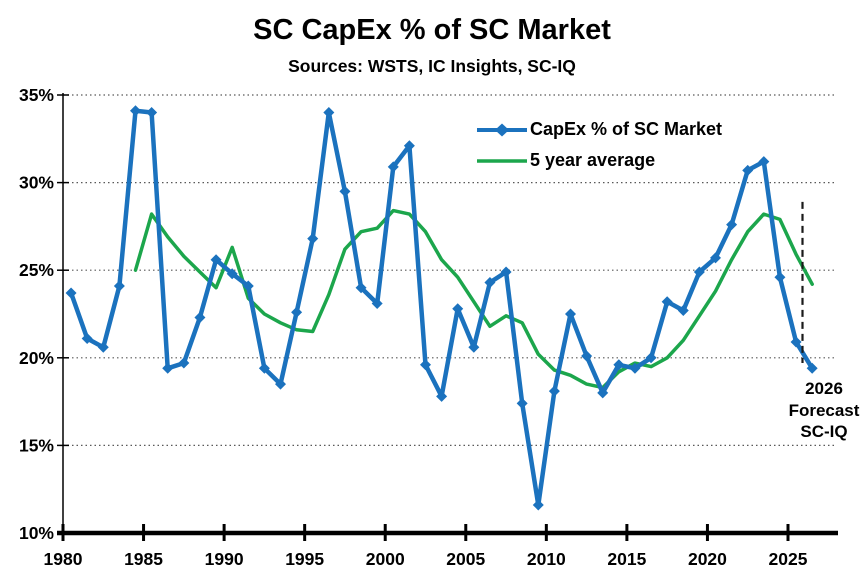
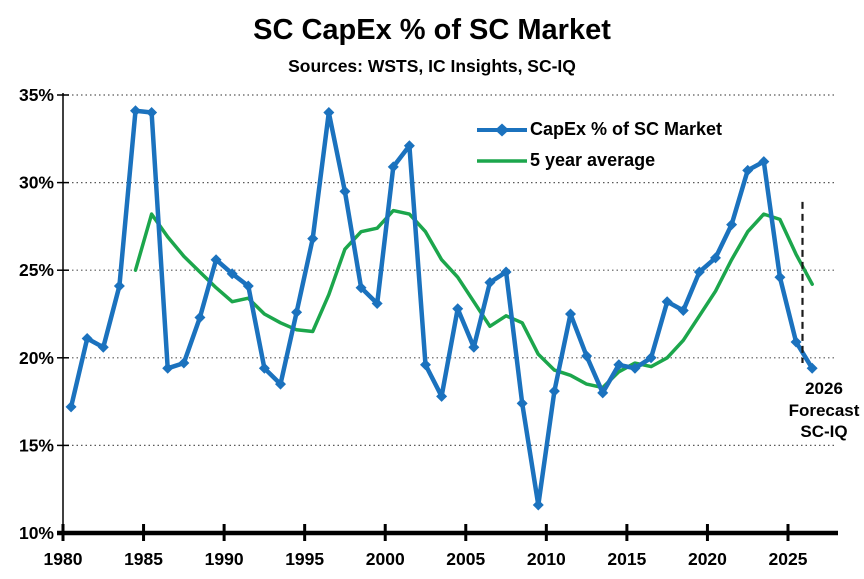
CapEx % of SC Market/1980: 23.7% -> 17.2%
5 year average/1990: 26.3% -> 23.2%
